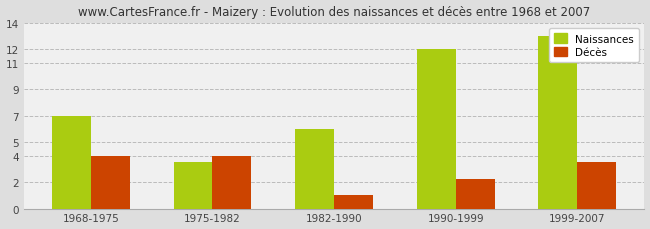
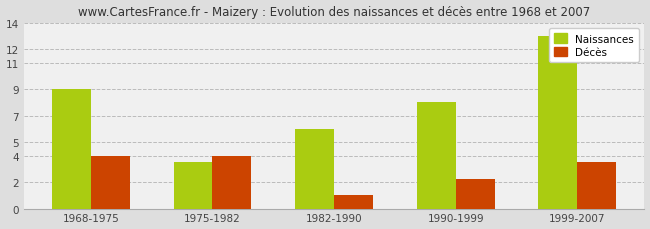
Naissances/1968-1975: 7.0 -> 9.0
Naissances/1990-1999: 12.0 -> 8.0
